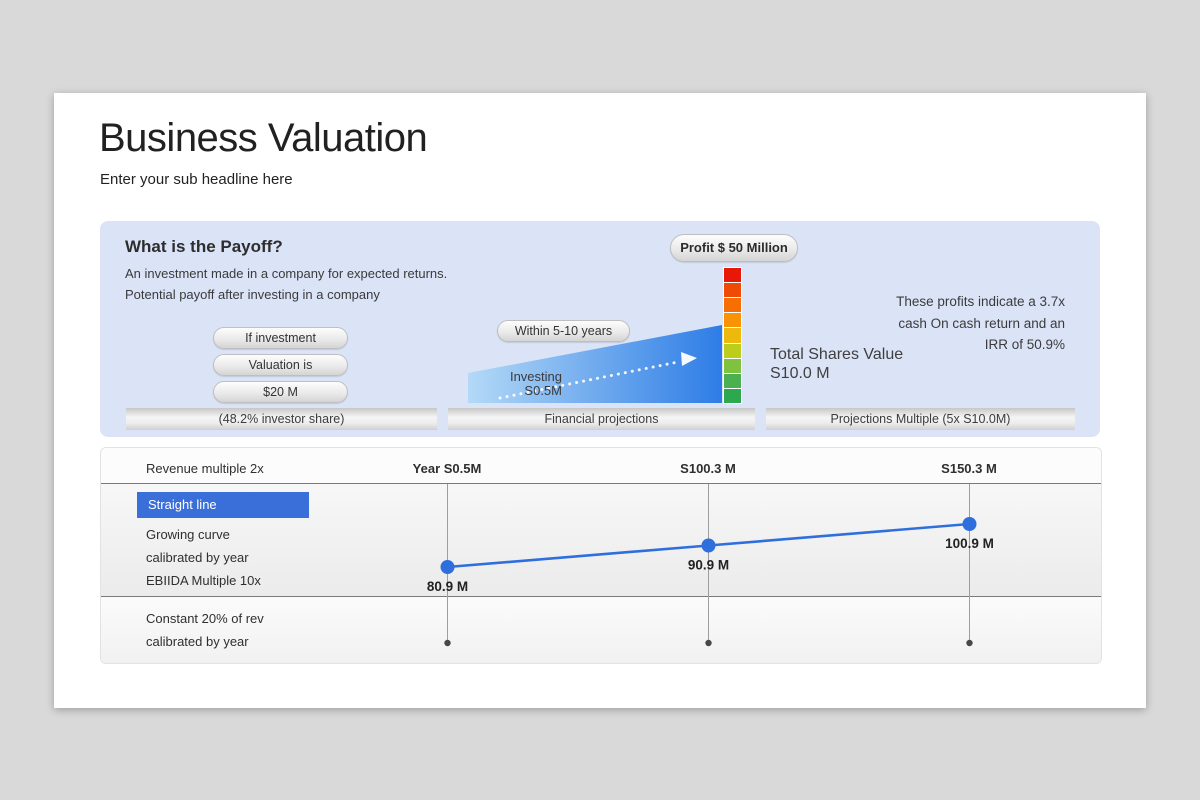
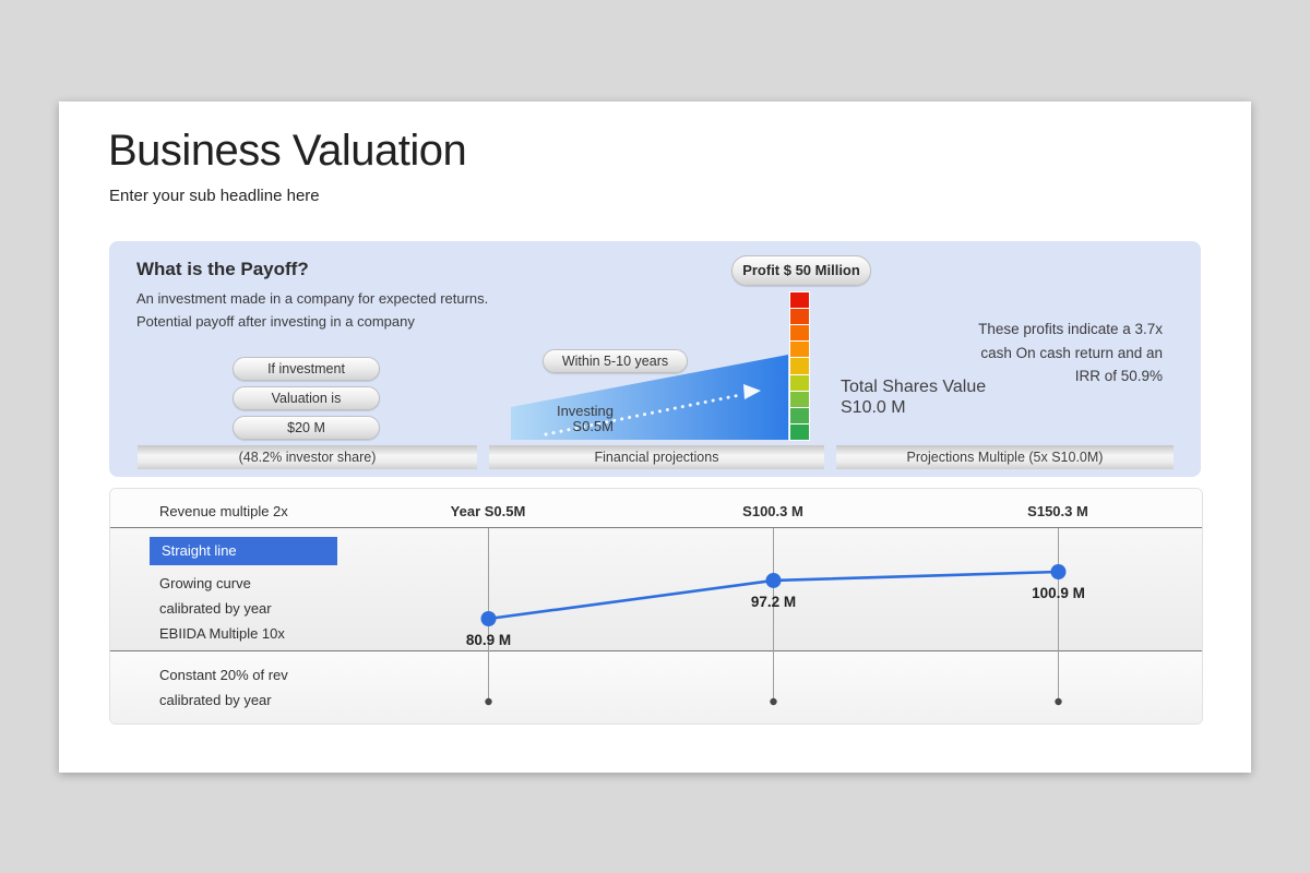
S100.3 M: 90.9 -> 97.2
